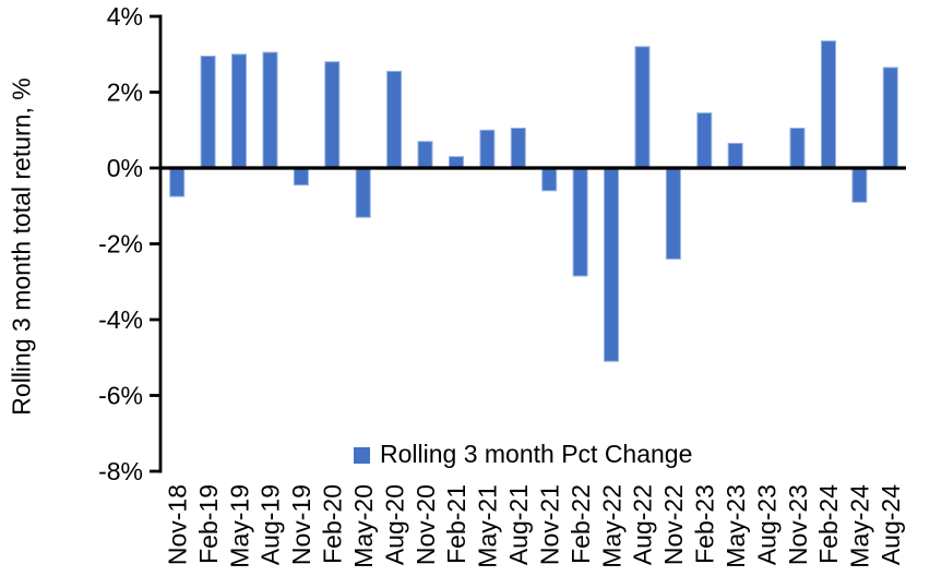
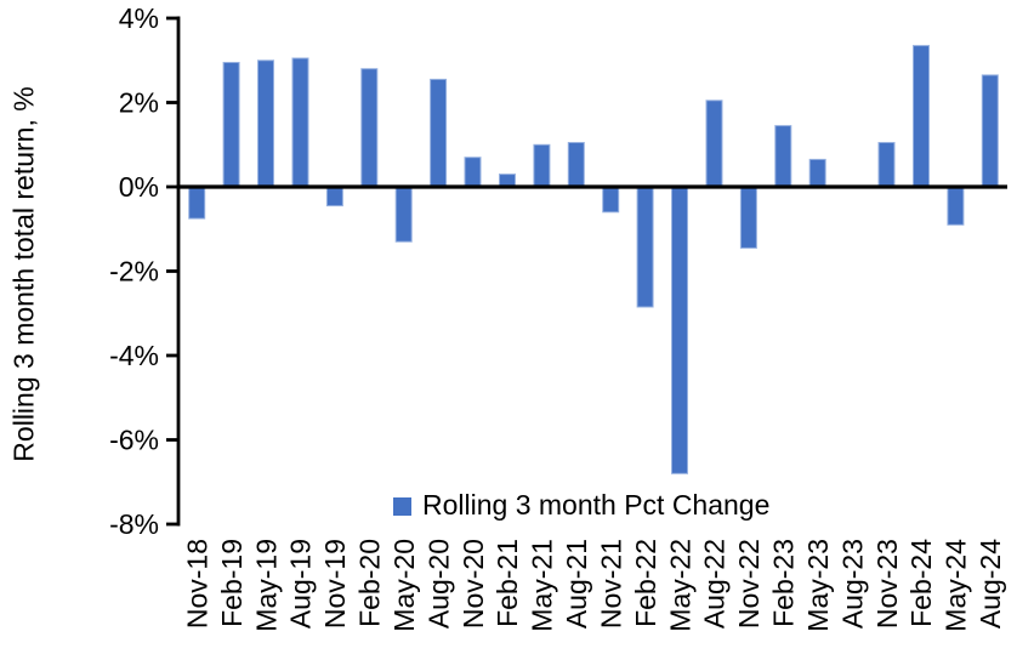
May-22: -5.1% -> -6.8%
Aug-22: 3.2% -> 2.0%
Nov-22: -2.4% -> -1.4%
